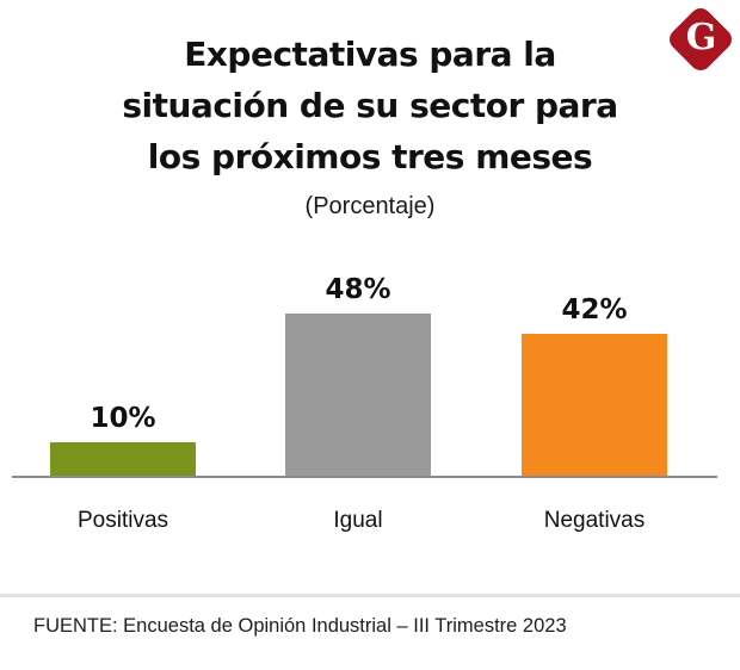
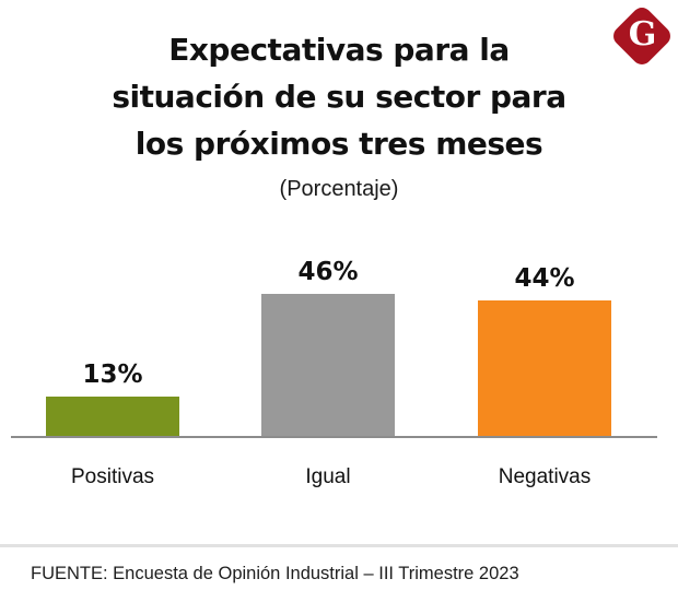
Positivas: 10% -> 13%
Igual: 48% -> 46%
Negativas: 42% -> 44%
